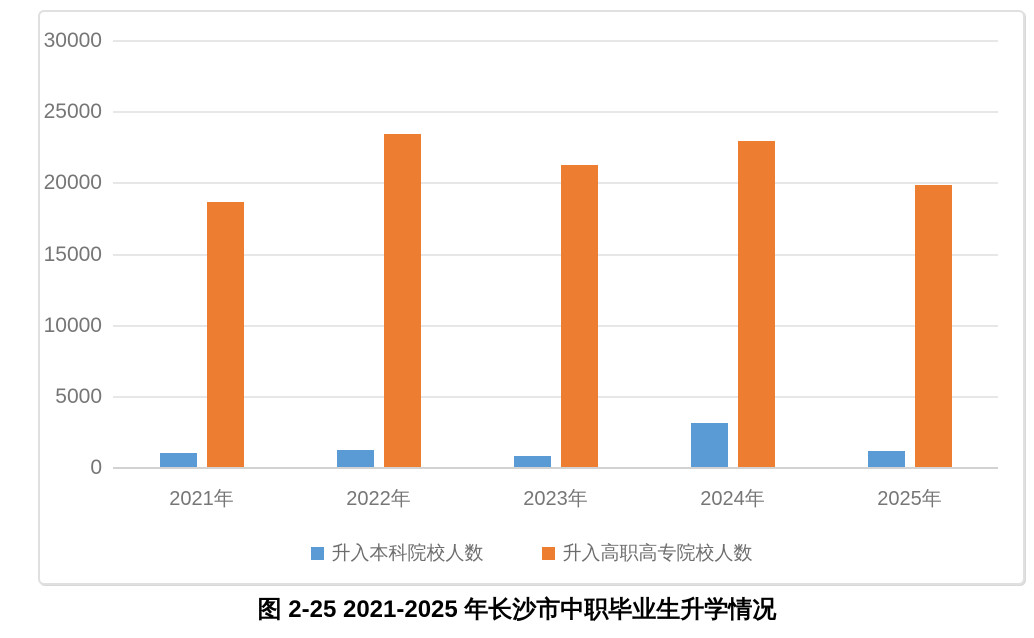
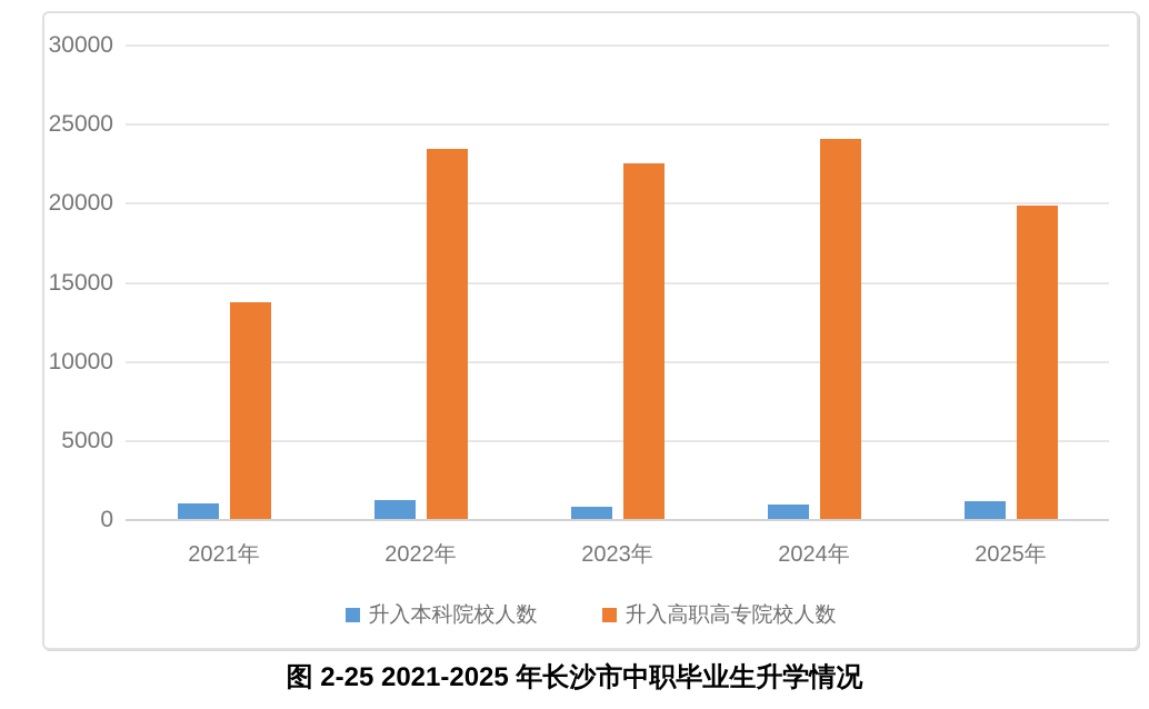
升入高职高专院校人数/2021年: 18600 -> 13700
升入高职高专院校人数/2023年: 21200 -> 22500
升入本科院校人数/2024年: 3100 -> 900
升入高职高专院校人数/2024年: 22900 -> 24000
